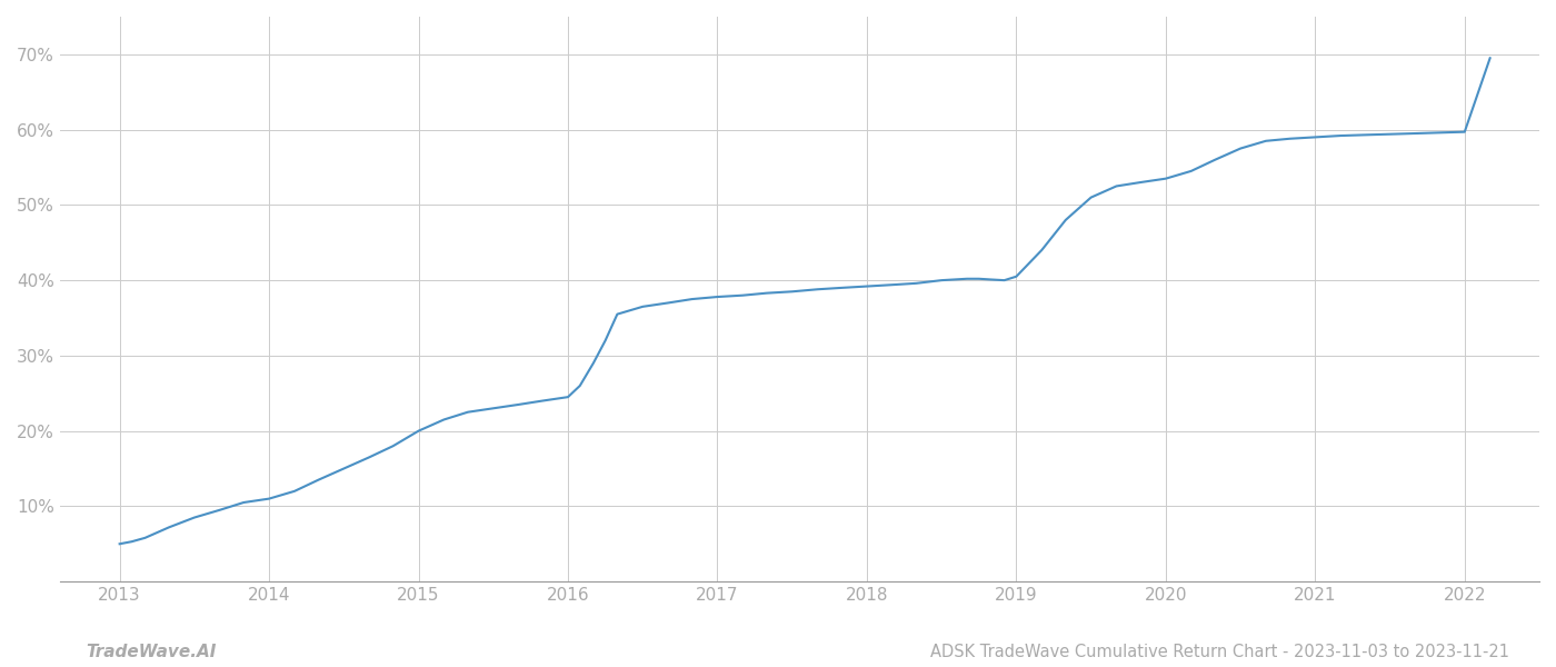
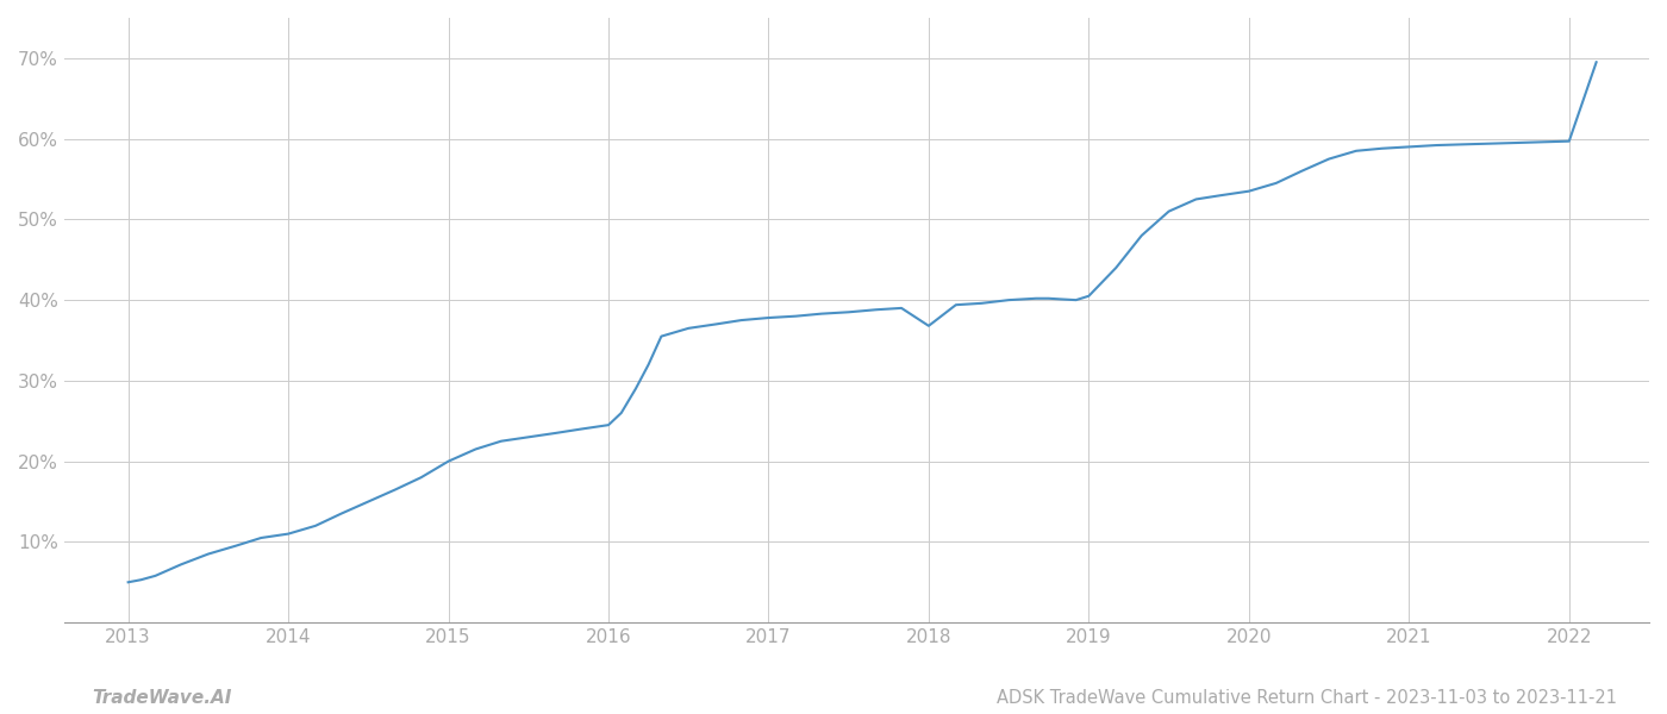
2018: 39.2% -> 36.8%
